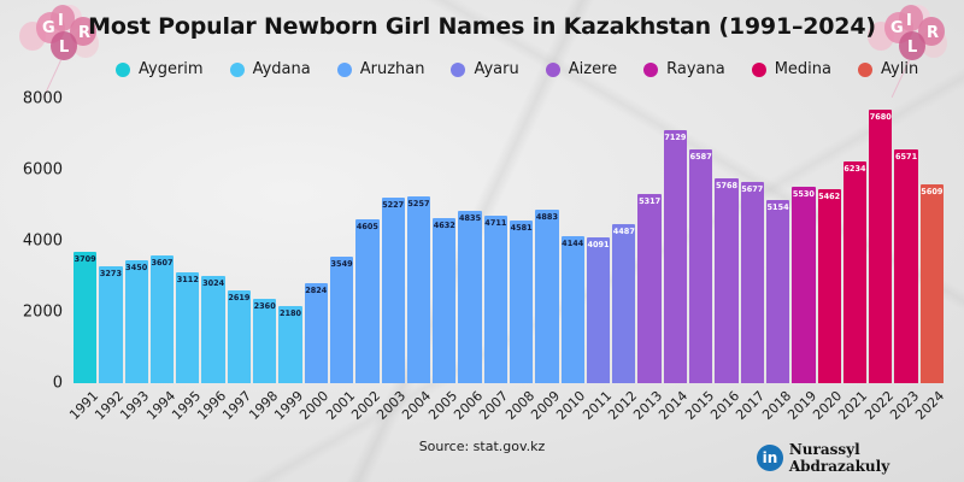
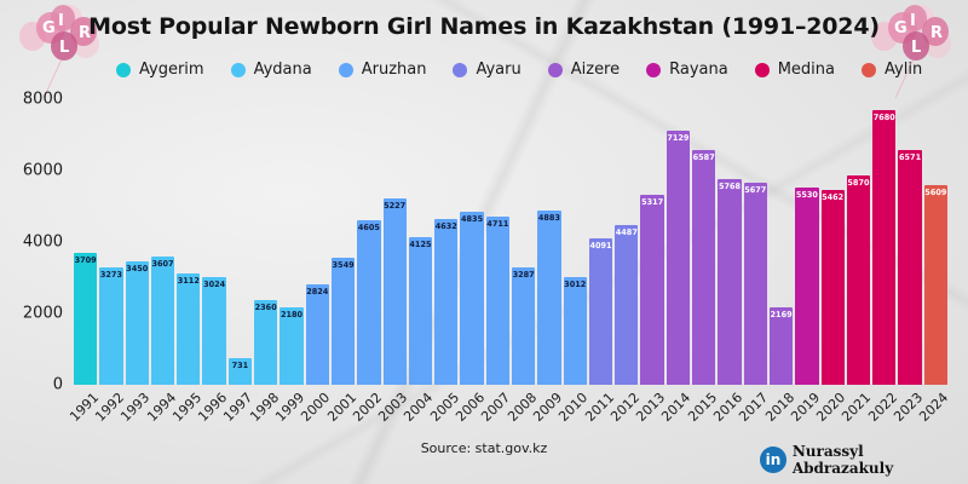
1997: 2619 -> 731
2004: 5257 -> 4125
2008: 4581 -> 3287
2010: 4144 -> 3012
2018: 5154 -> 2169
2021: 6234 -> 5870
